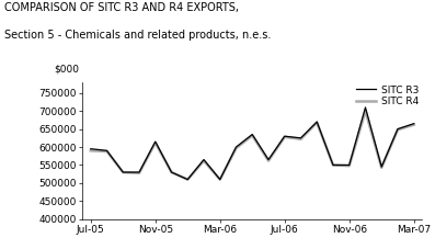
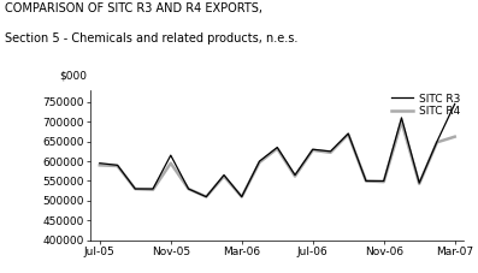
SITC R4/Nov-05: 612000 -> 595000
SITC R3/Mar-07: 665000 -> 745000
